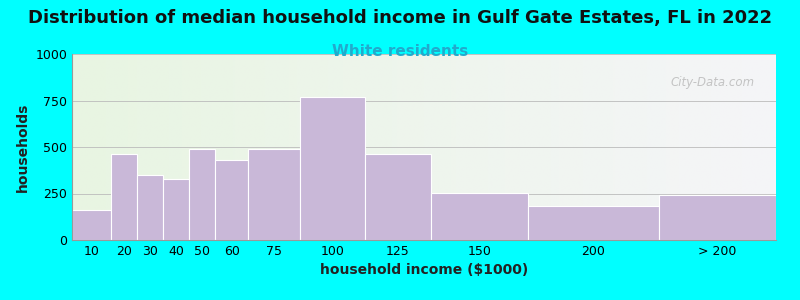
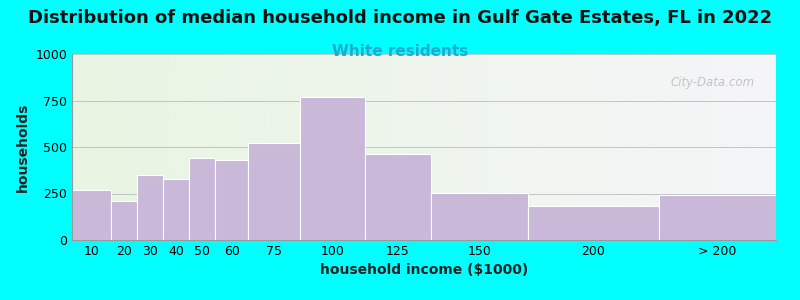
10: 160 -> 270
20: 460 -> 210
50: 490 -> 440
75: 490 -> 520
